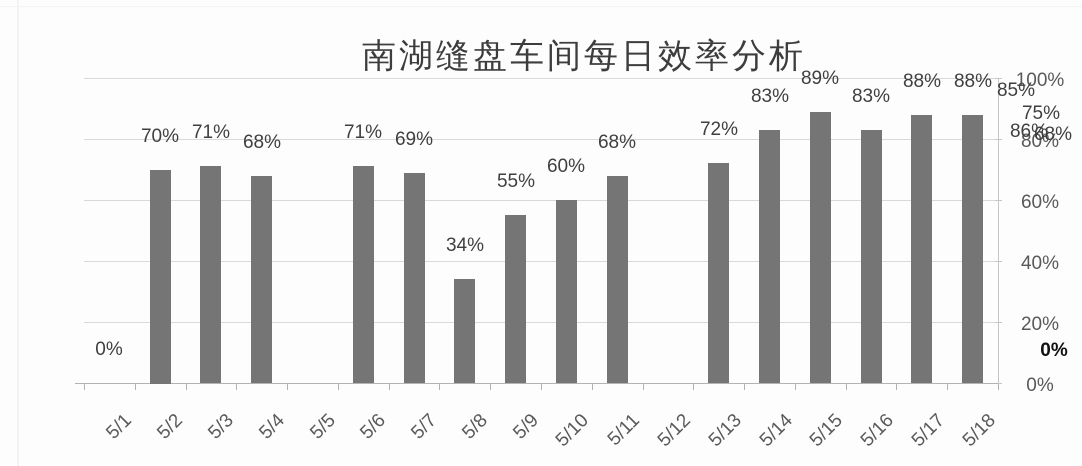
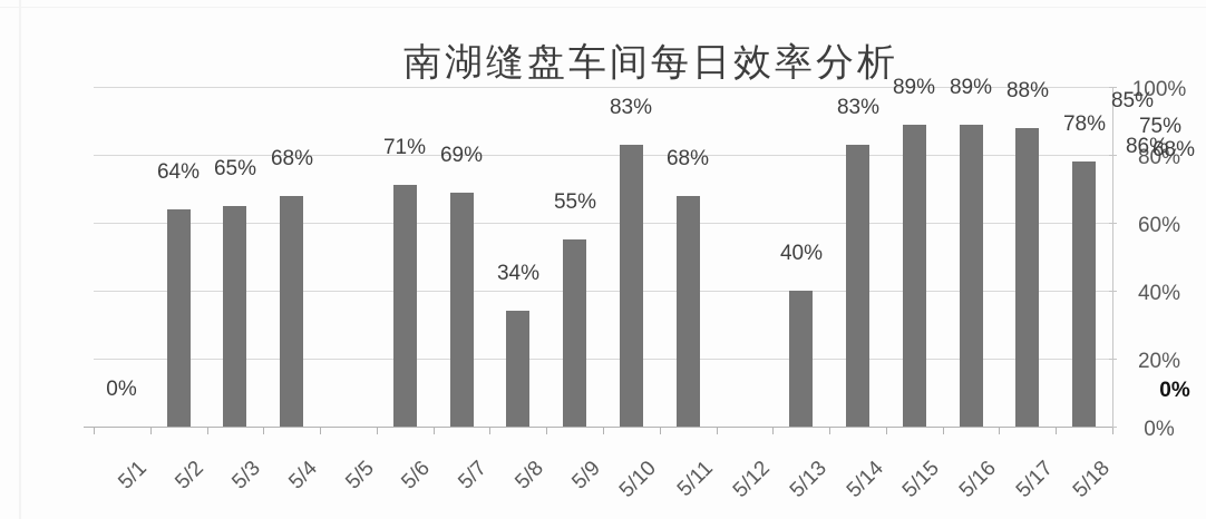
5/2: 70% -> 64%
5/3: 71% -> 65%
5/10: 60% -> 83%
5/13: 72% -> 40%
5/16: 83% -> 89%
5/18: 88% -> 78%
